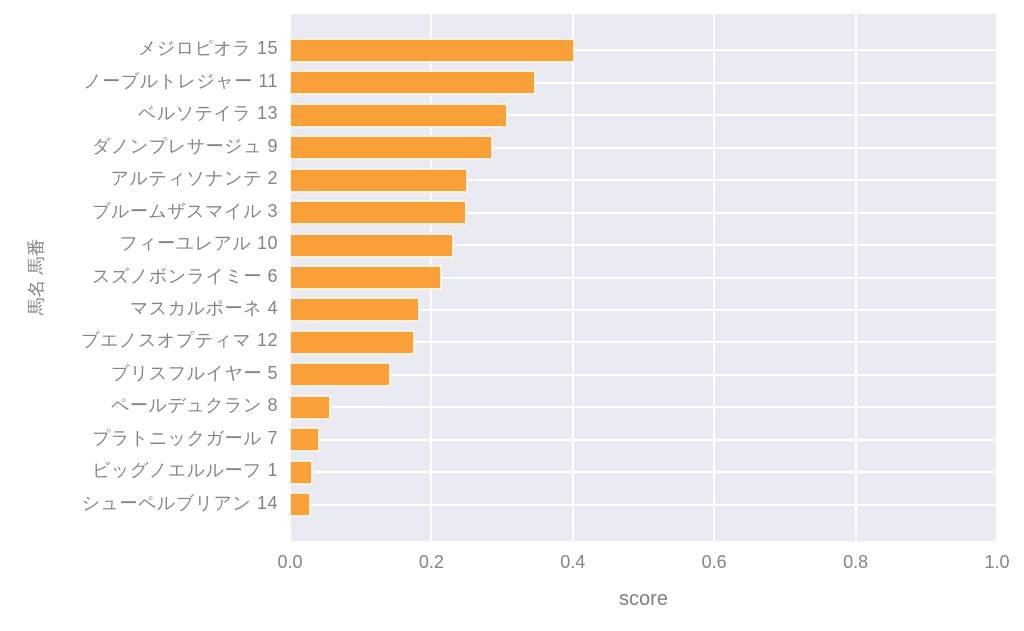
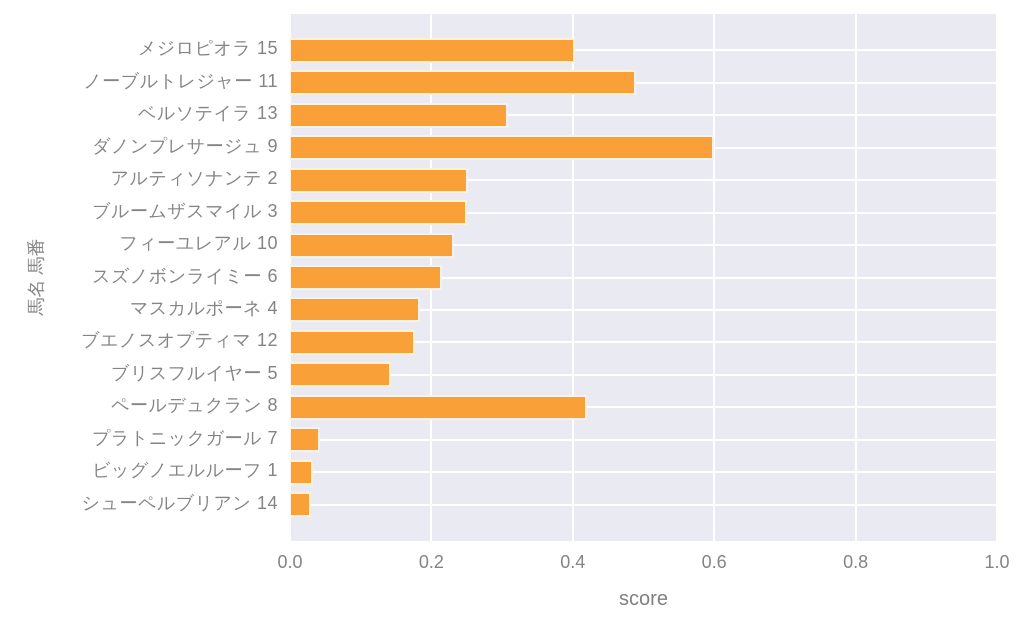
ノーブルトレジャー 11: 0.35 -> 0.49
ダノンプレサージュ 9: 0.29 -> 0.60
ペールデュクラン 8: 0.06 -> 0.42
